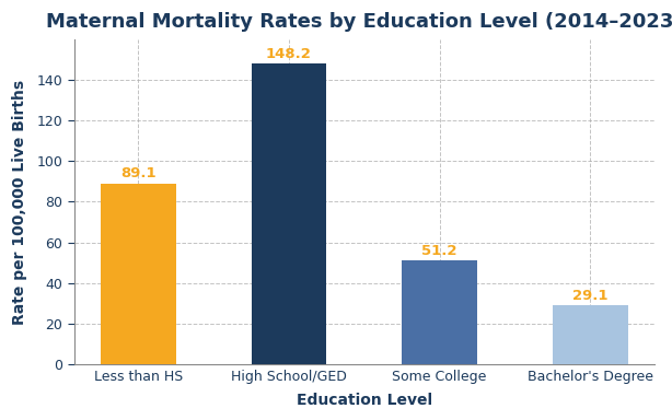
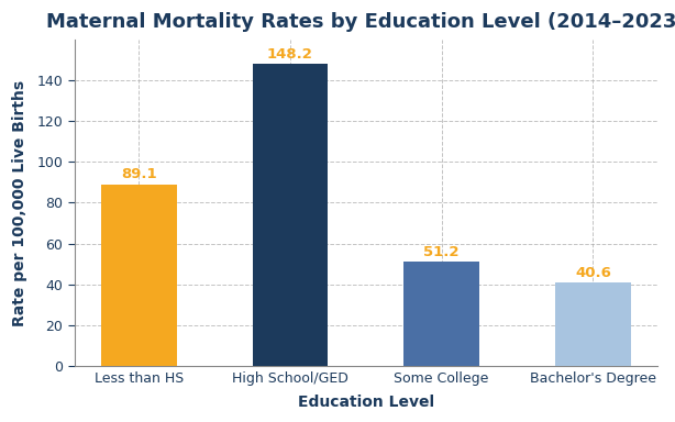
Bachelor's Degree: 29.1 -> 40.6
